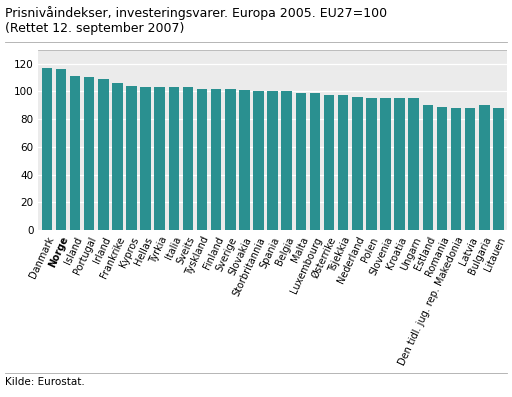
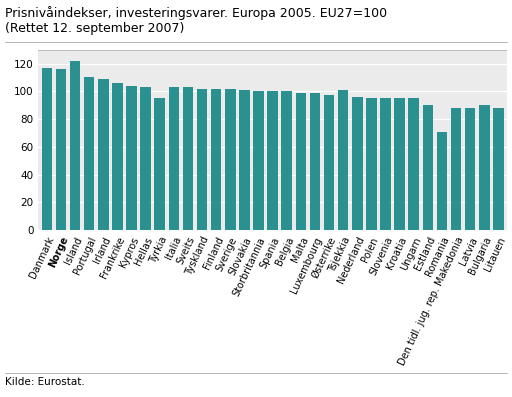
Island: 111 -> 122
Tyrkia: 103 -> 95
Tsjekkia: 97 -> 101
Romania: 89 -> 71
